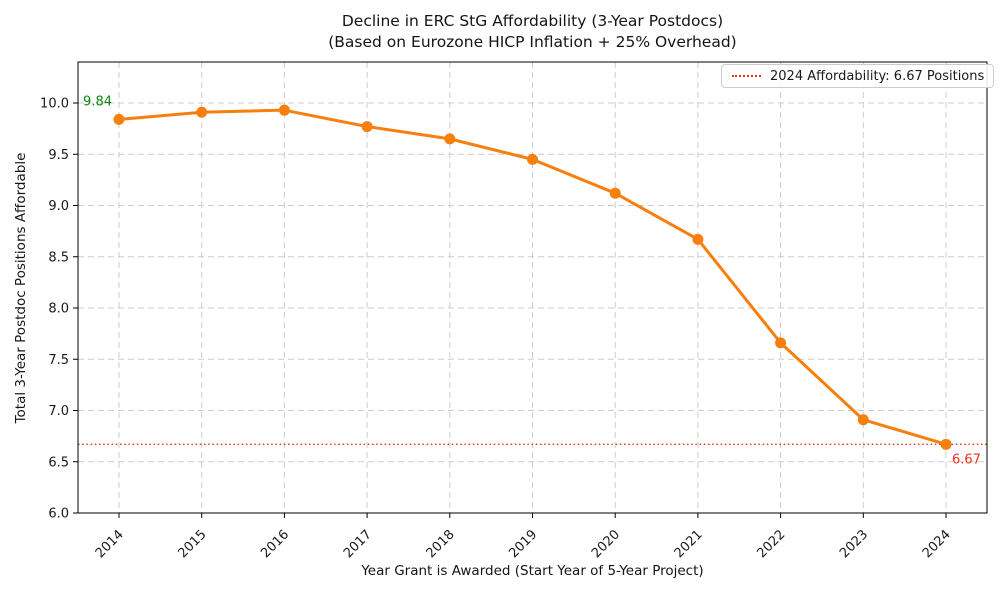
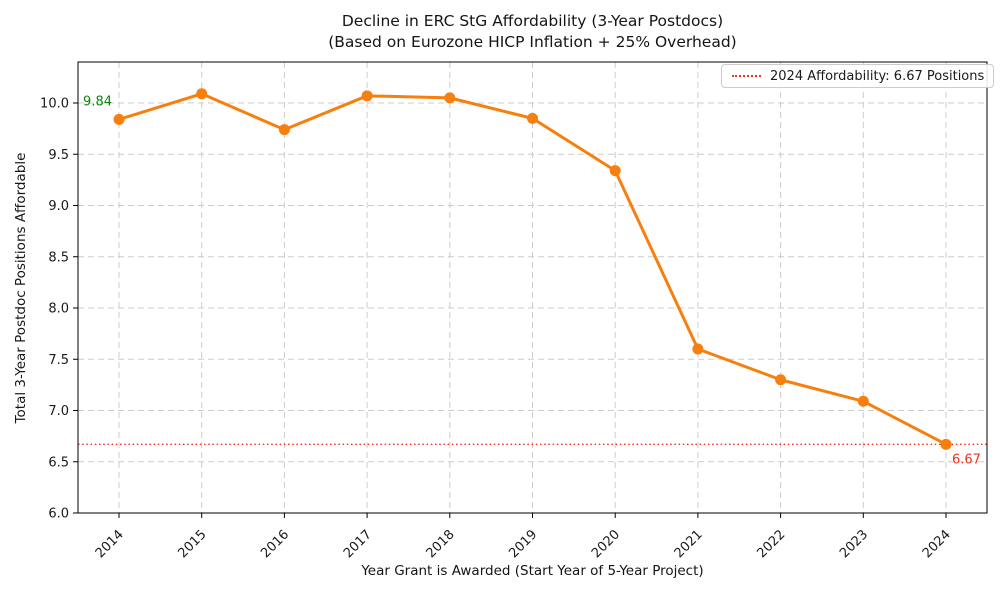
2015: 9.91 -> 10.09
2016: 9.93 -> 9.74
2017: 9.77 -> 10.07
2018: 9.65 -> 10.05
2019: 9.45 -> 9.85
2020: 9.12 -> 9.34
2021: 8.67 -> 7.60
2022: 7.66 -> 7.30
2023: 6.91 -> 7.09
